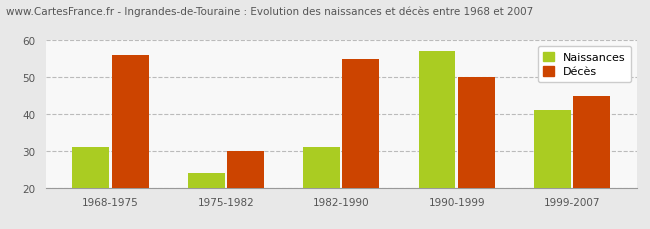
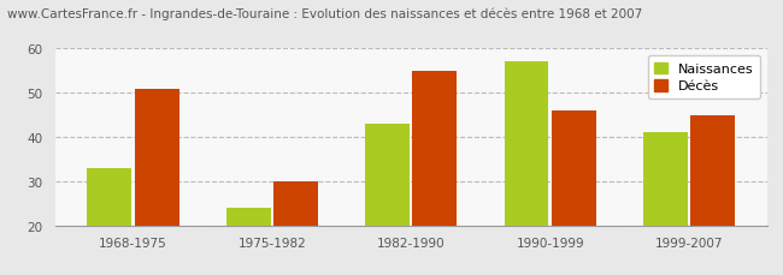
Naissances/1968-1975: 31 -> 33
Décès/1968-1975: 56 -> 51
Naissances/1982-1990: 31 -> 43
Décès/1990-1999: 50 -> 46
